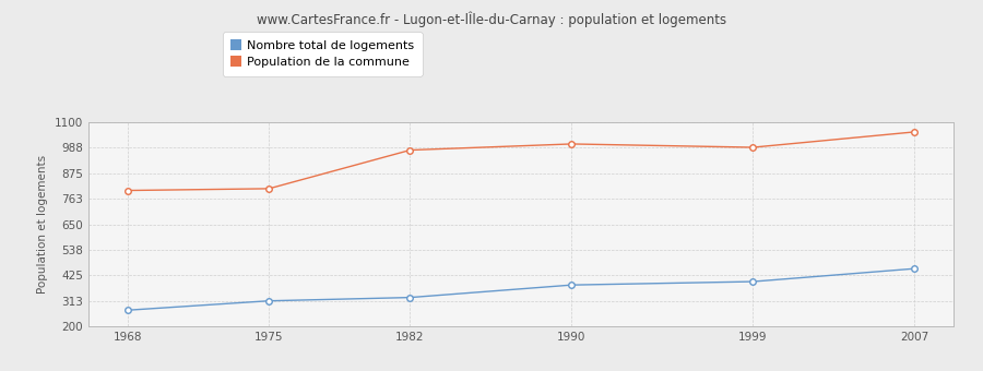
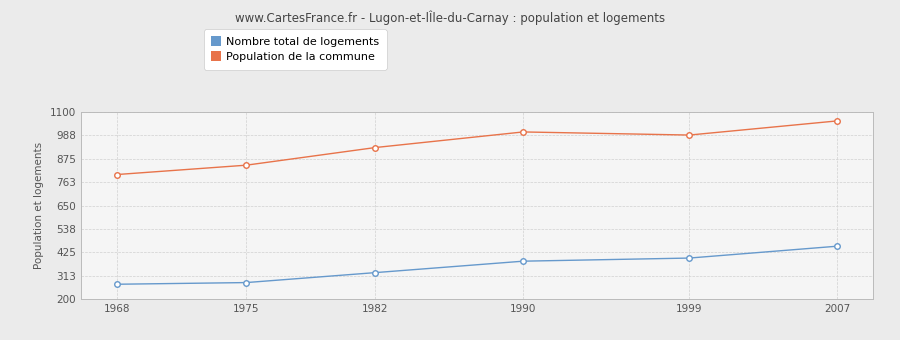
Nombre total de logements/1975: 313 -> 280
Population de la commune/1975: 808 -> 845
Population de la commune/1982: 978 -> 930
